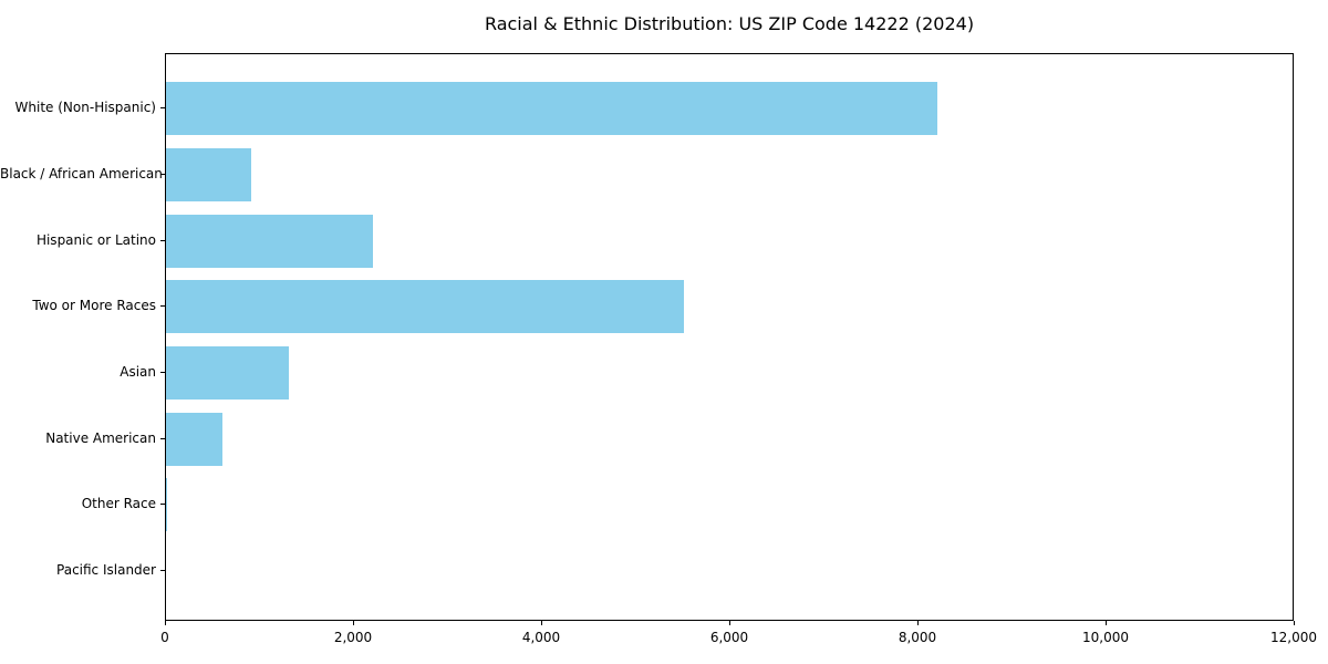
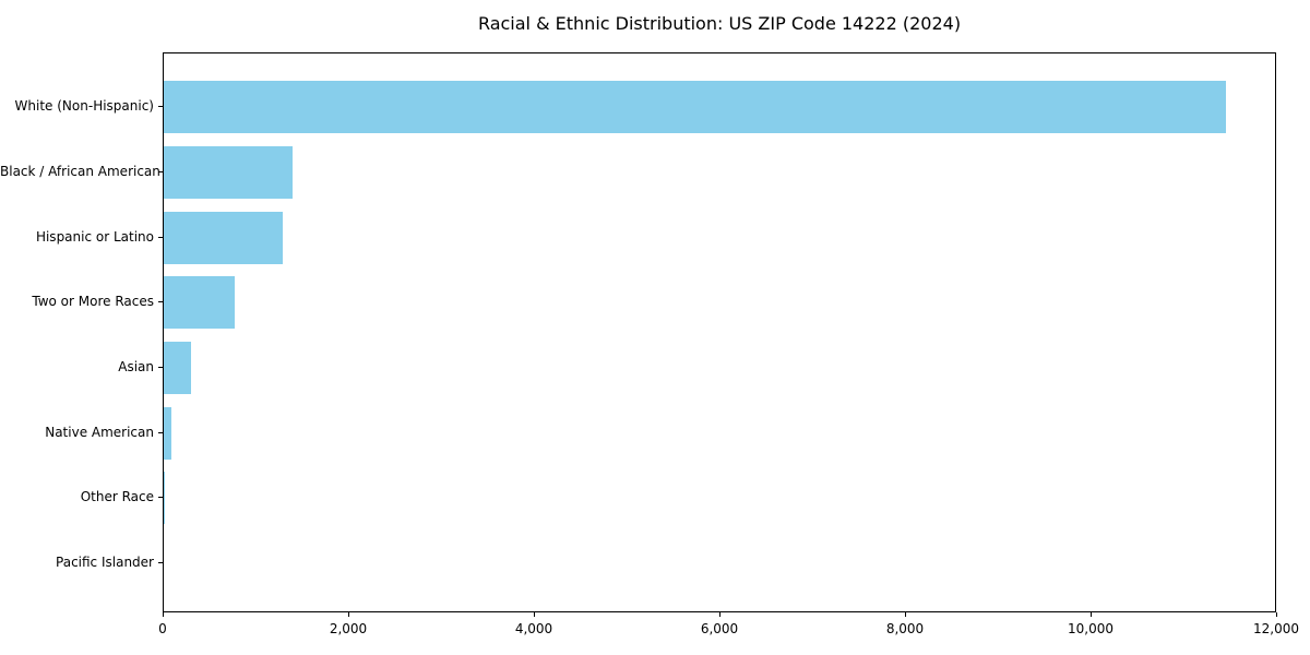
White (Non-Hispanic): 8200 -> 11400
Black / African American: 900 -> 1400
Hispanic or Latino: 2200 -> 1300
Two or More Races: 5500 -> 800
Asian: 1300 -> 300
Native American: 600 -> 100
